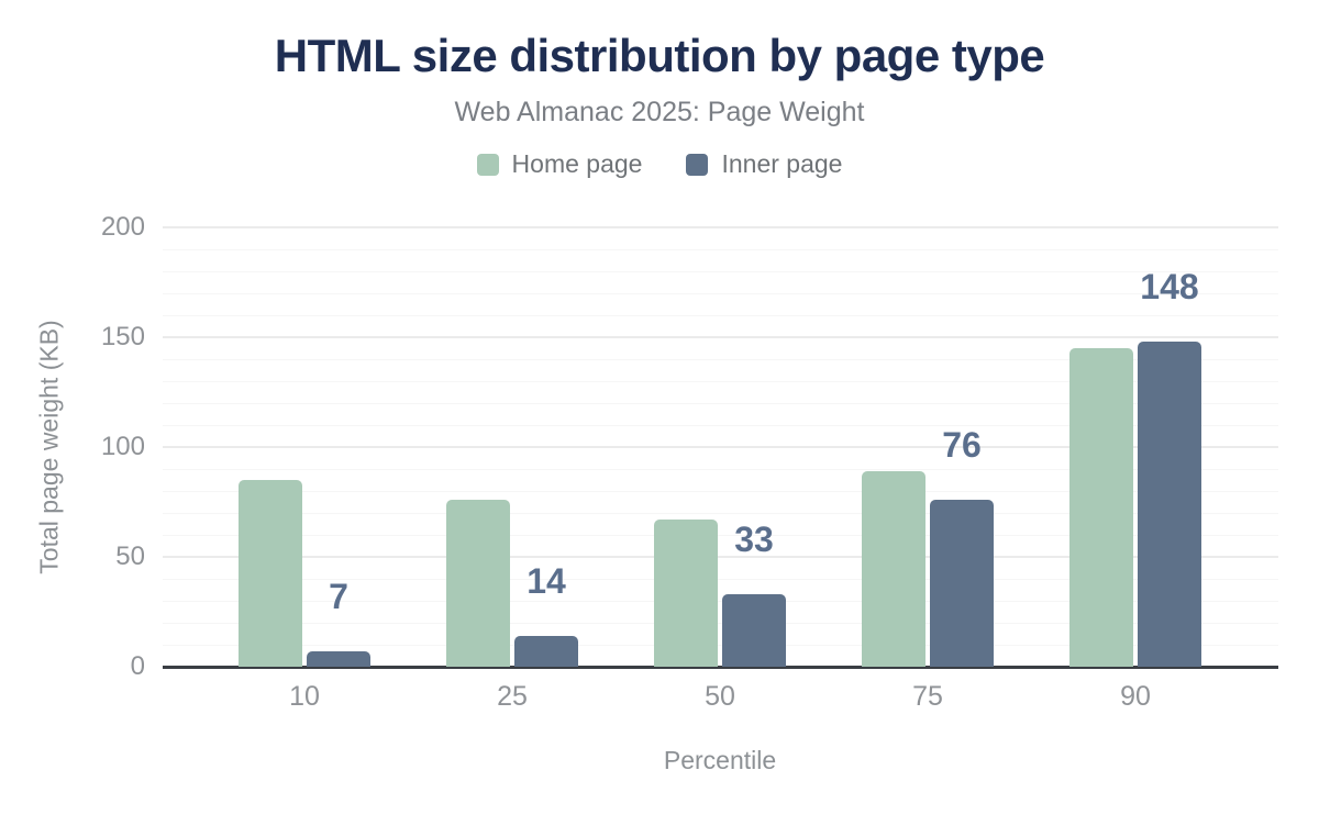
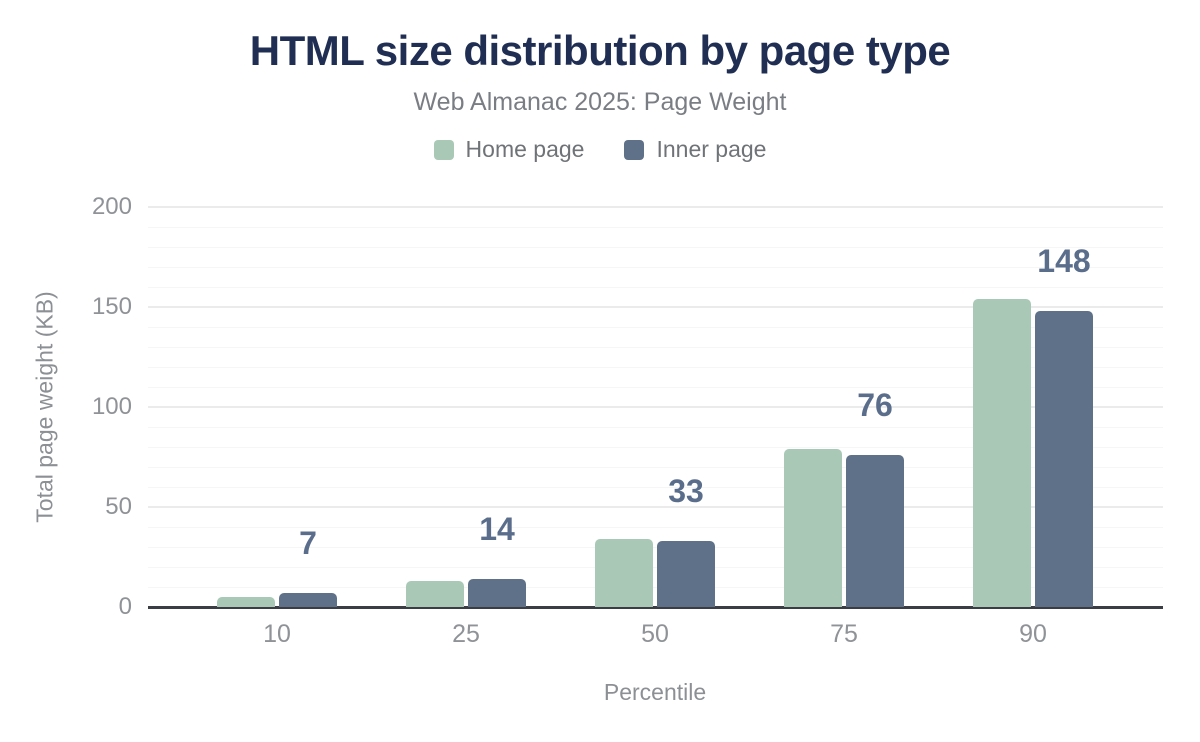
Home page/10: 85 -> 5
Home page/25: 76 -> 13
Home page/50: 67 -> 34
Home page/75: 89 -> 79
Home page/90: 145 -> 154
